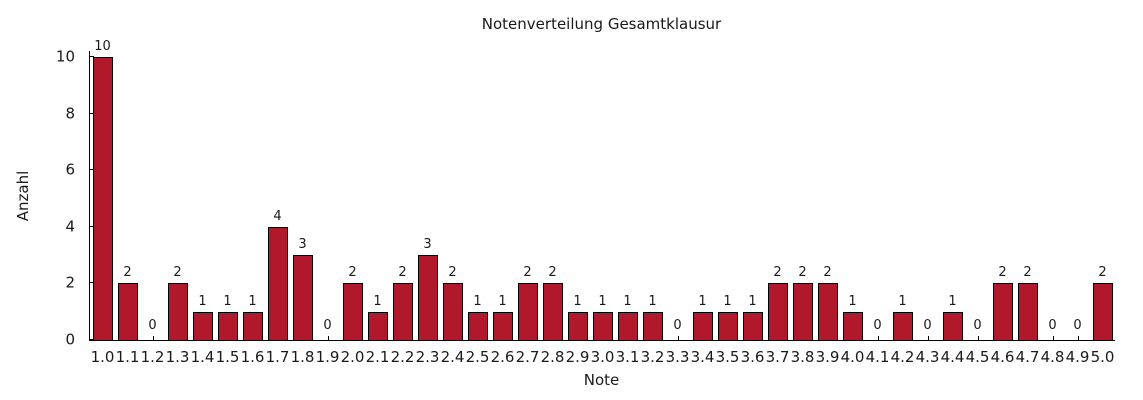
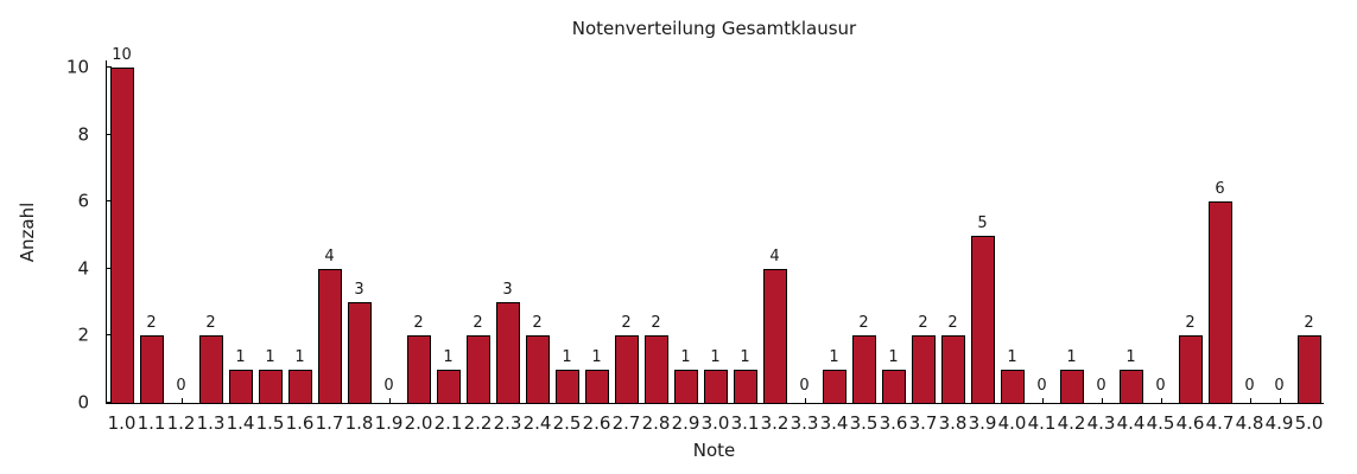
3.2: 1 -> 4
3.5: 1 -> 2
3.9: 2 -> 5
4.7: 2 -> 6
